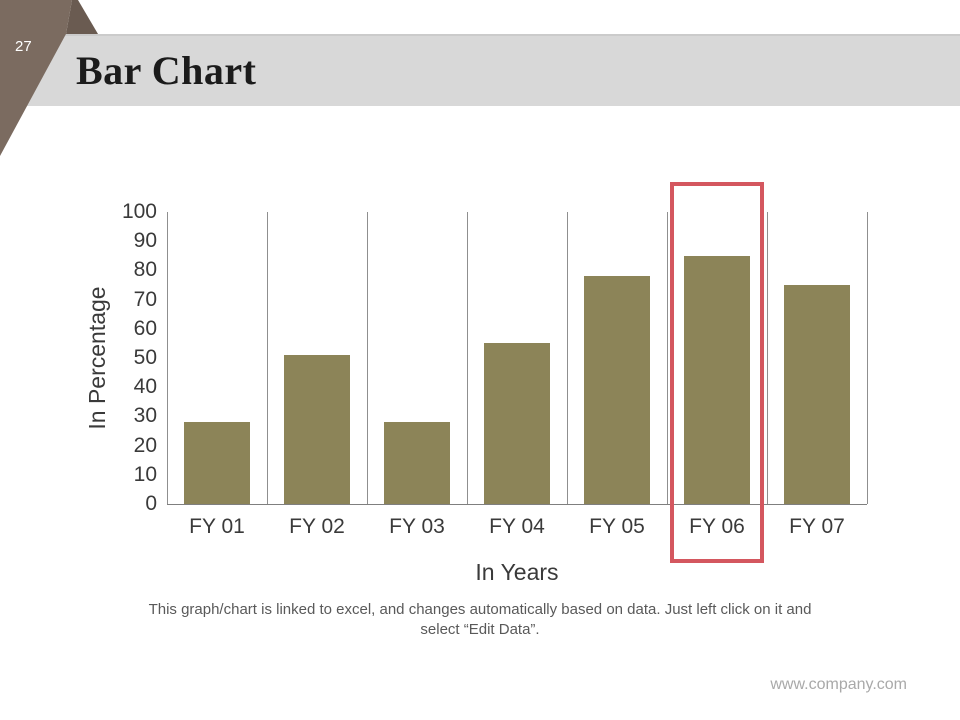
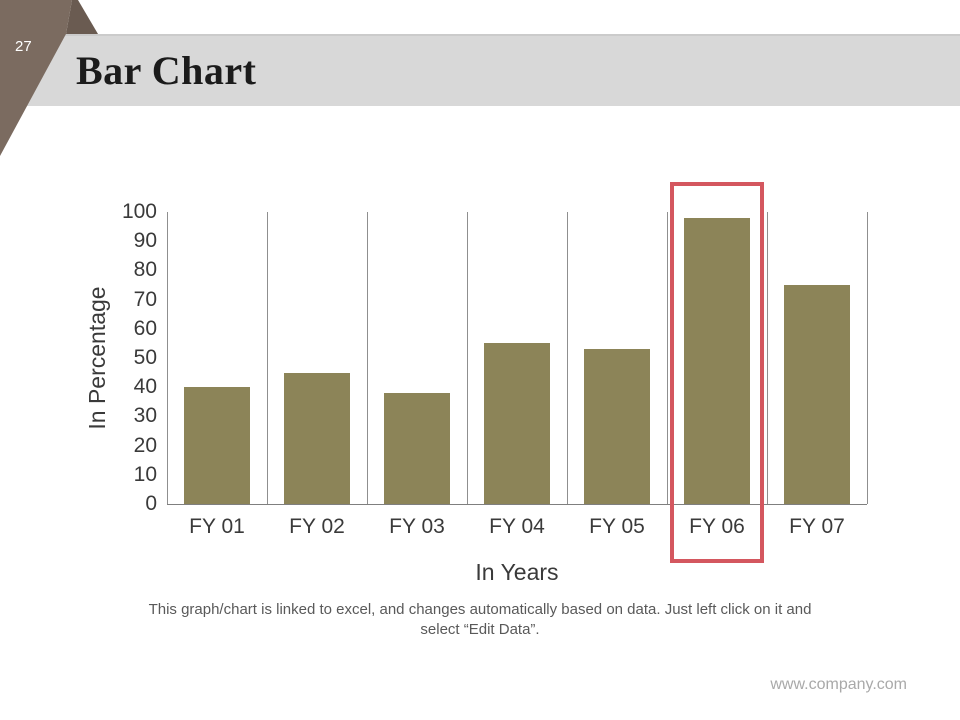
FY 01: 28 -> 40
FY 02: 51 -> 45
FY 03: 28 -> 38
FY 05: 78 -> 53
FY 06: 85 -> 98
